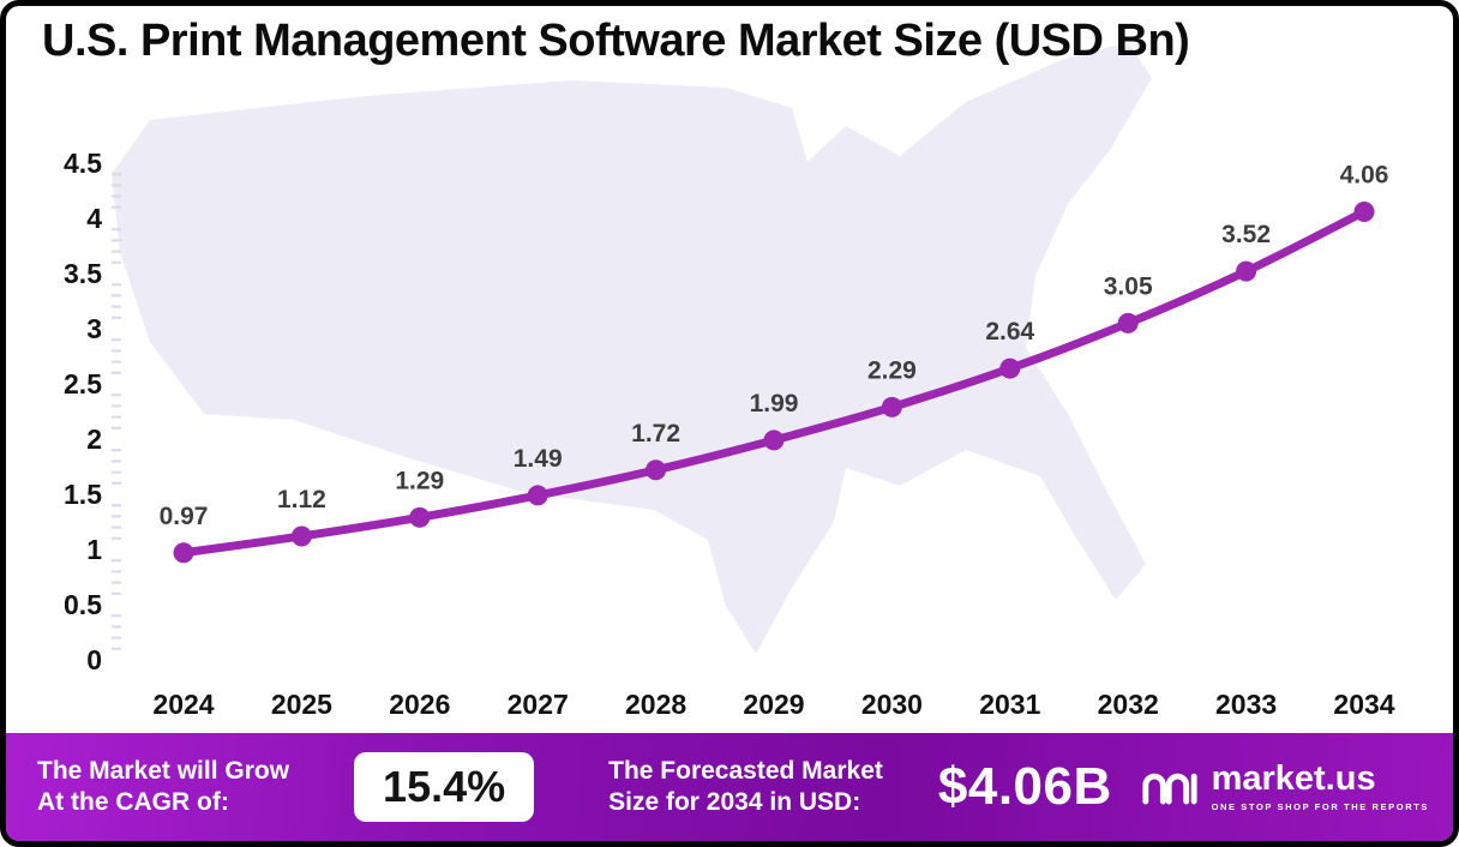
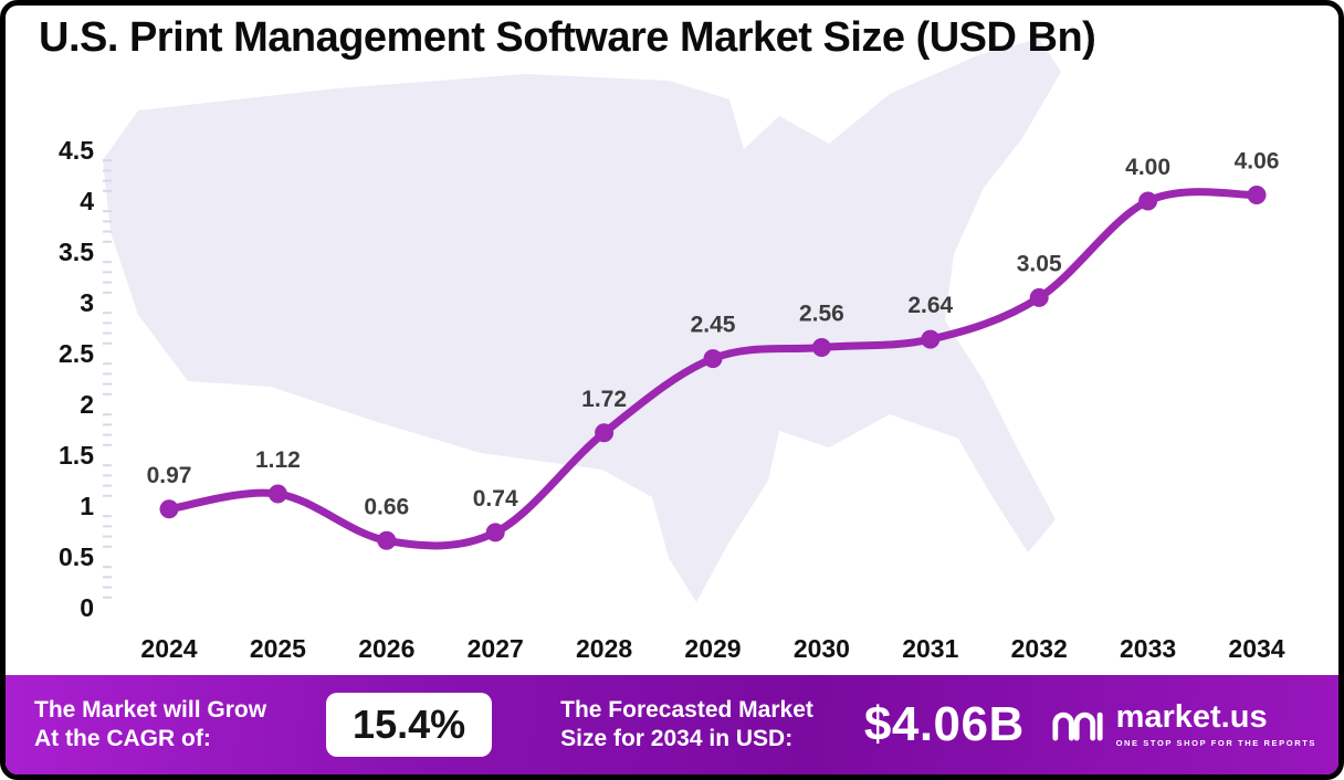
2026: 1.29 -> 0.66
2027: 1.49 -> 0.74
2029: 1.99 -> 2.45
2030: 2.29 -> 2.56
2033: 3.52 -> 4.00
